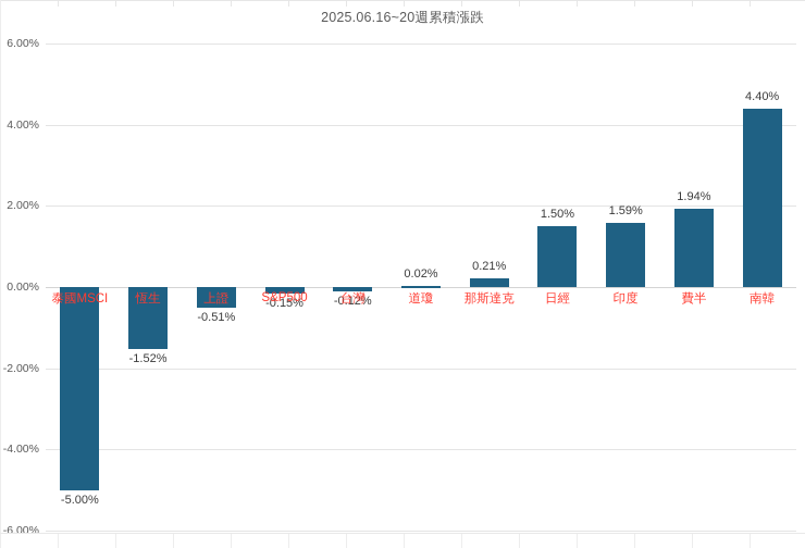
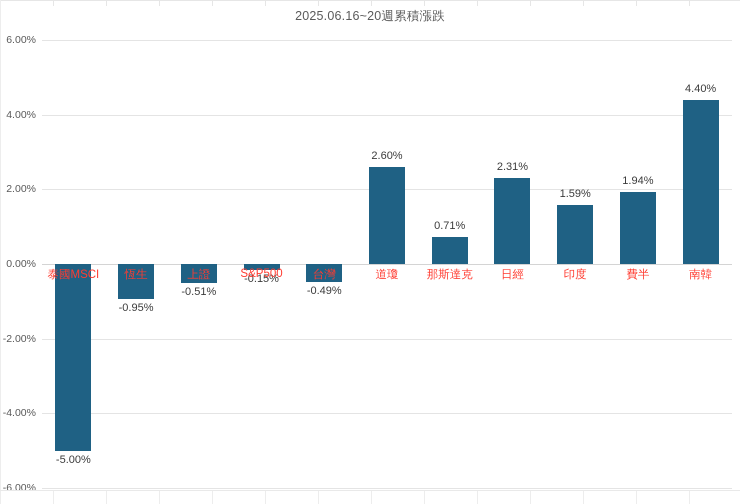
恆生: -1.52% -> -0.95%
台灣: -0.12% -> -0.49%
道瓊: 0.02% -> 2.60%
那斯達克: 0.21% -> 0.71%
日經: 1.50% -> 2.31%
